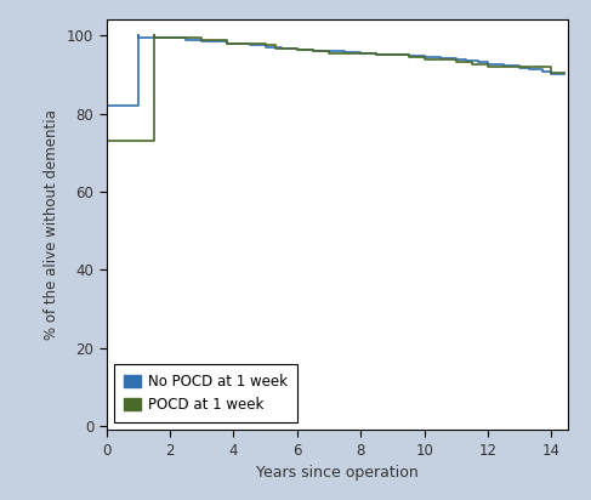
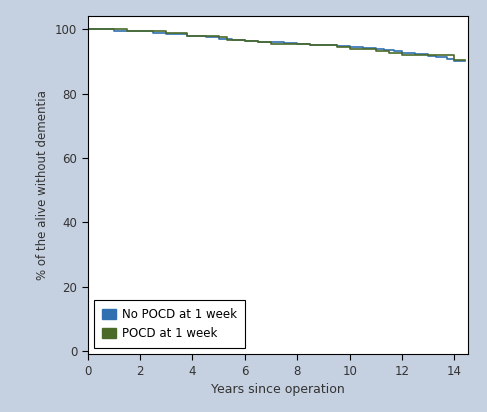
No POCD at 1 week/0: 82.0 -> 100.0
POCD at 1 week/0: 73.0 -> 100.0
